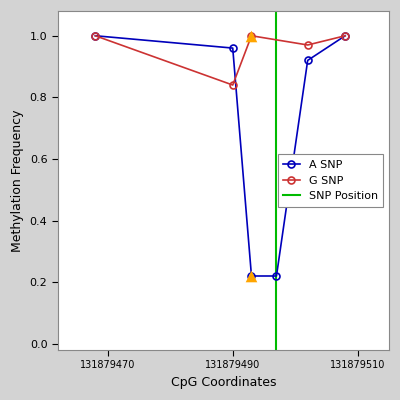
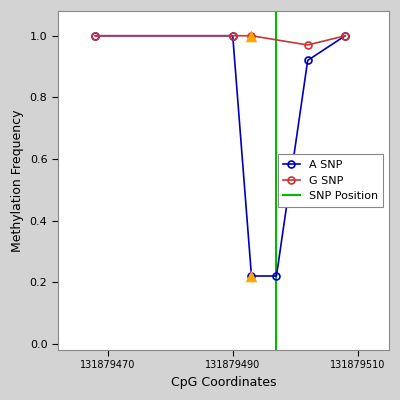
A SNP/131879490: 0.96 -> 1.00
G SNP/131879490: 0.84 -> 1.00
